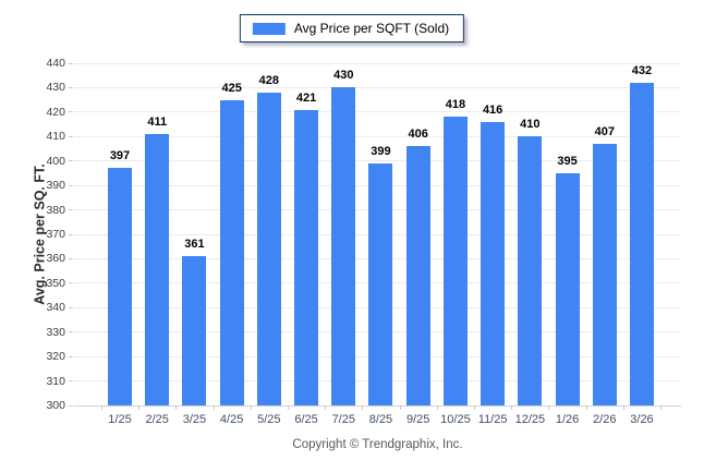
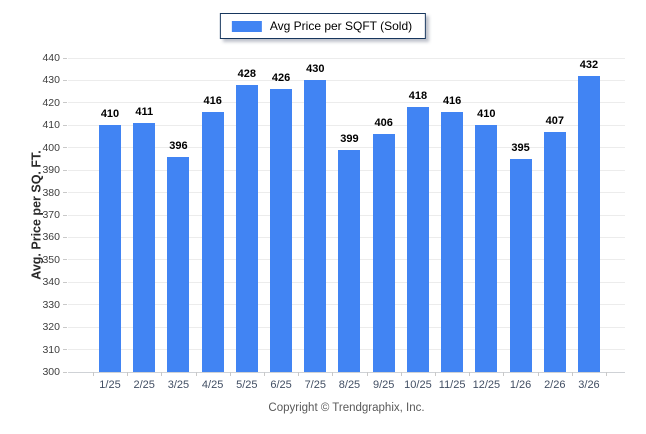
1/25: 397 -> 410
3/25: 361 -> 396
4/25: 425 -> 416
6/25: 421 -> 426
